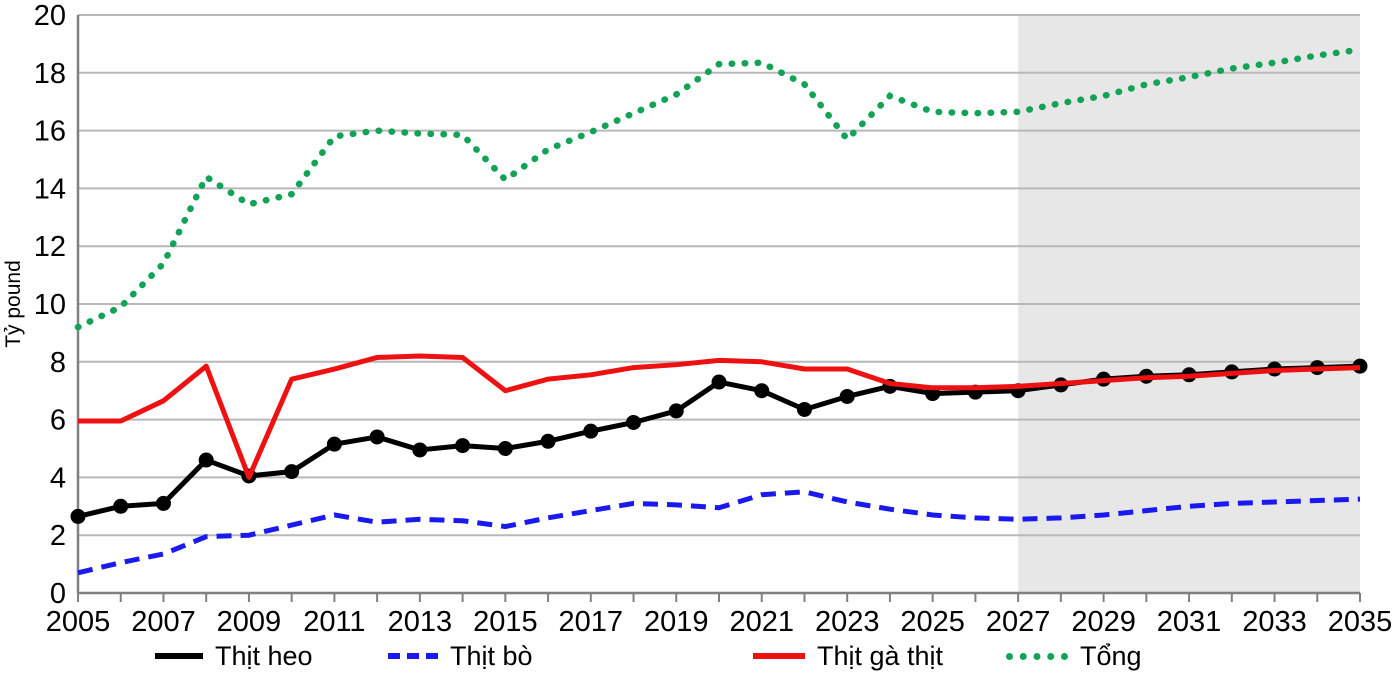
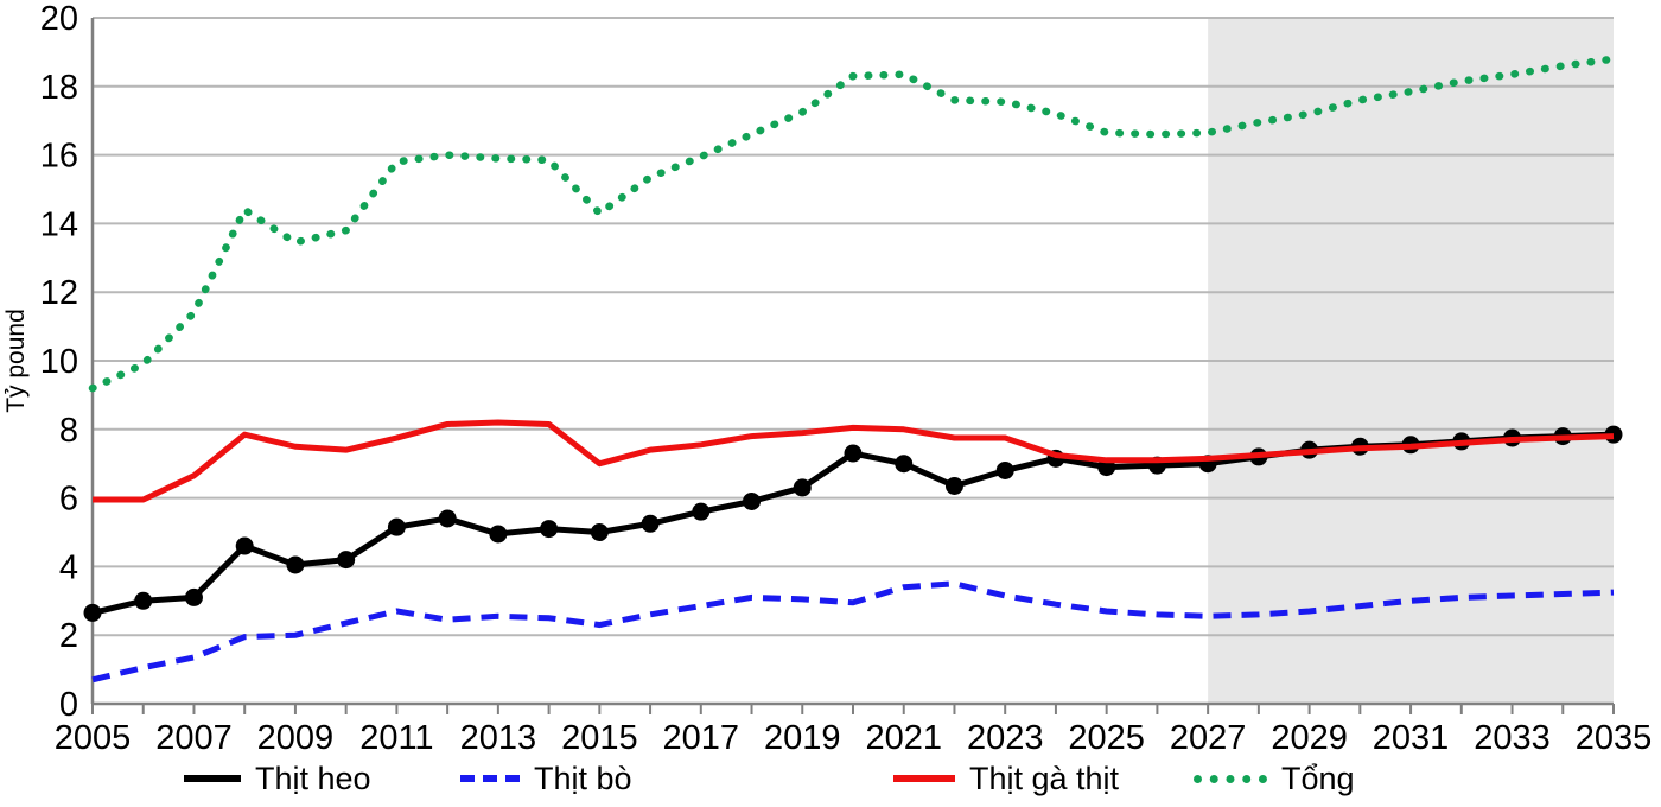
Thịt gà thịt/2009: 4.0 -> 7.5
Tổng/2023: 15.7 -> 17.6
